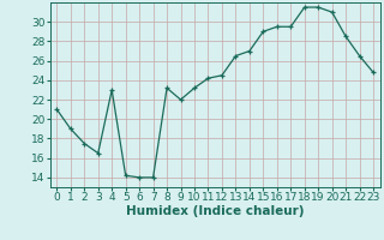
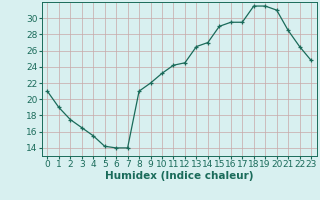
4: 23.0 -> 15.5
8: 23.2 -> 21.0
